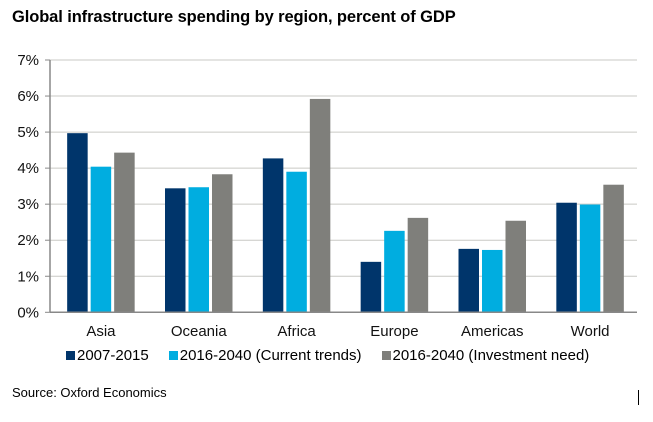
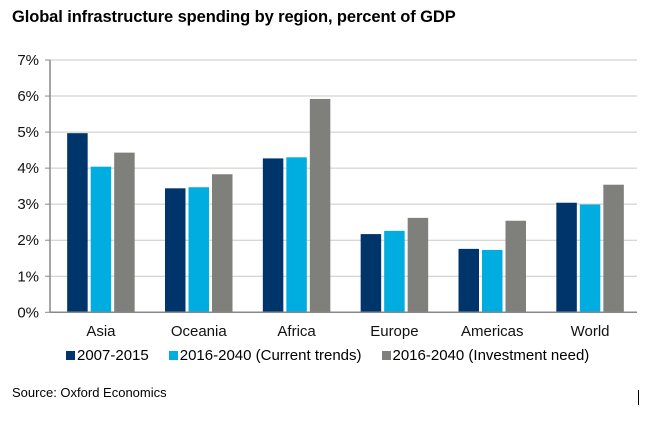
2016-2040 (Current trends)/Africa: 3.9% -> 4.3%
2007-2015/Europe: 1.4% -> 2.2%
